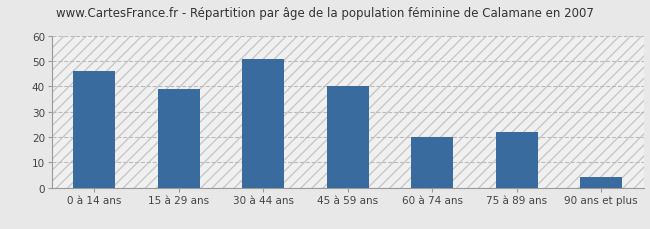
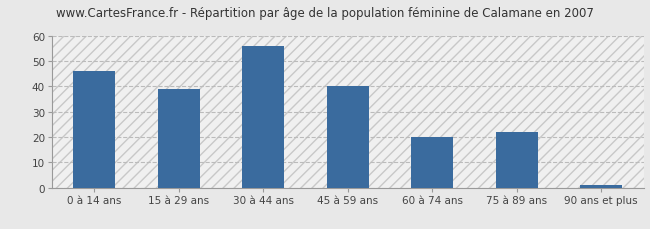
30 à 44 ans: 51 -> 56
90 ans et plus: 4 -> 1
